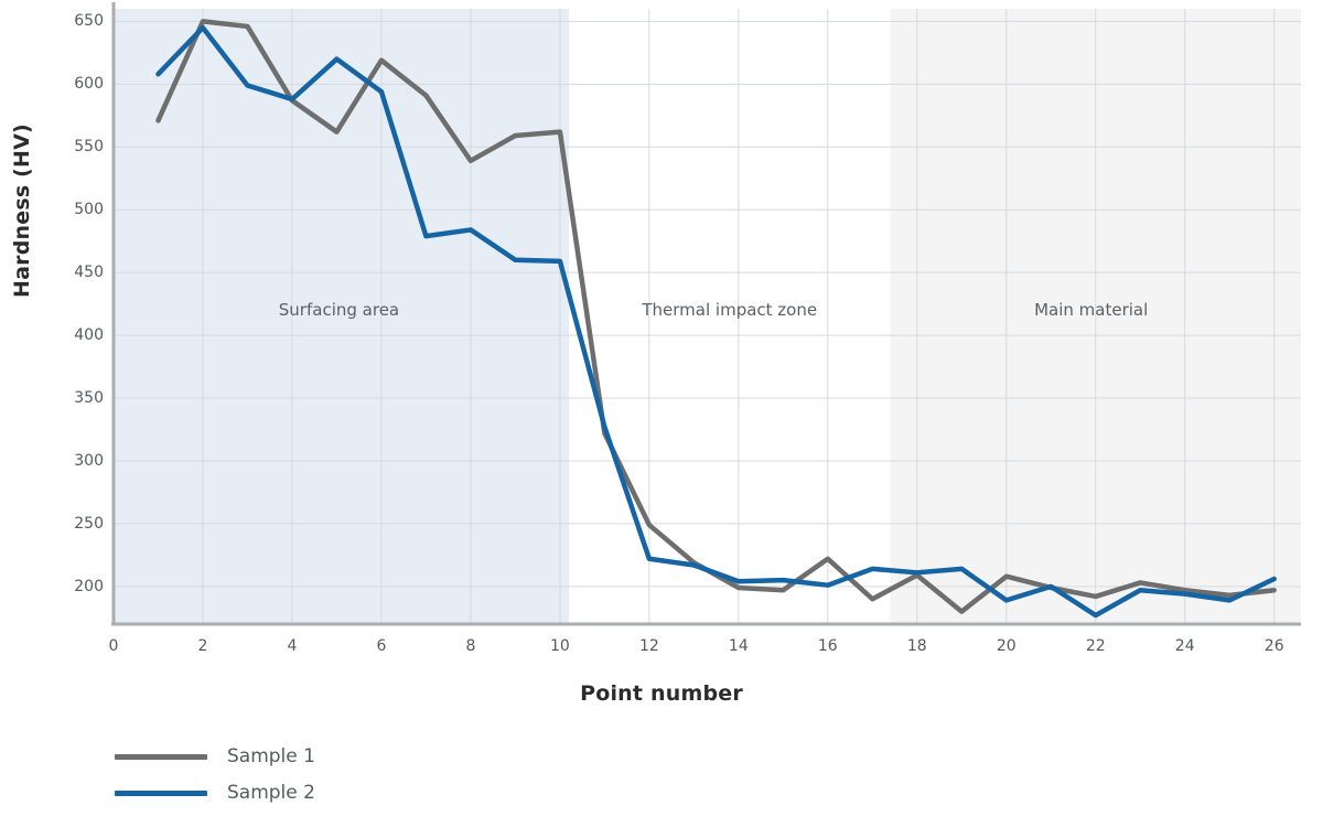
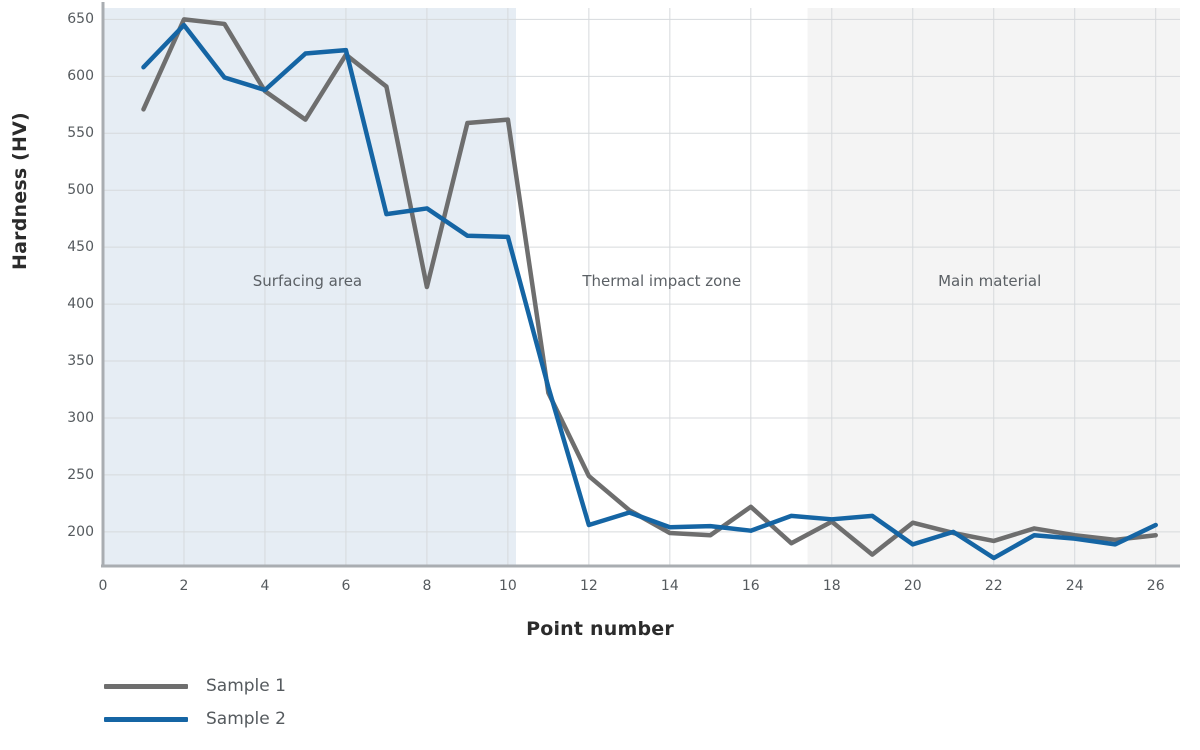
Sample 2/6: 594 -> 623
Sample 1/8: 539 -> 415
Sample 2/12: 222 -> 206
